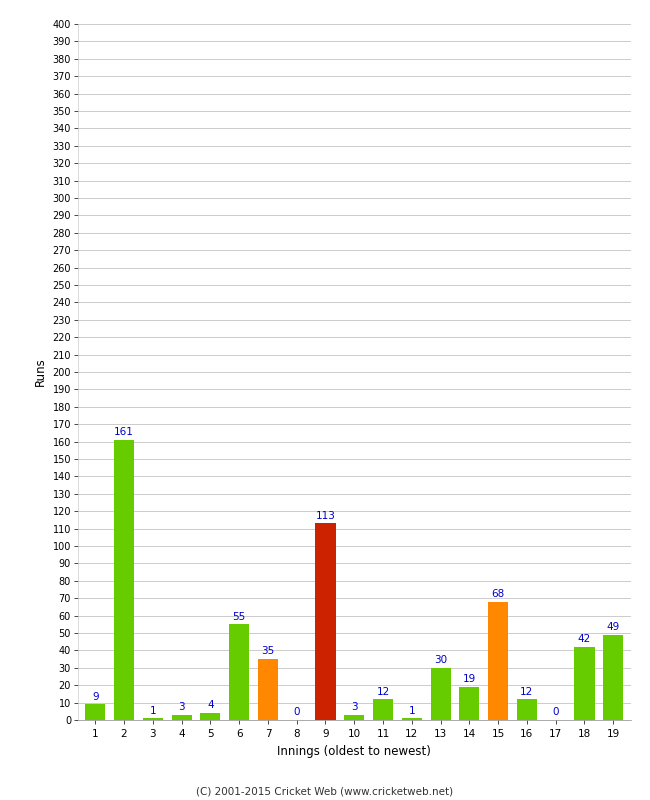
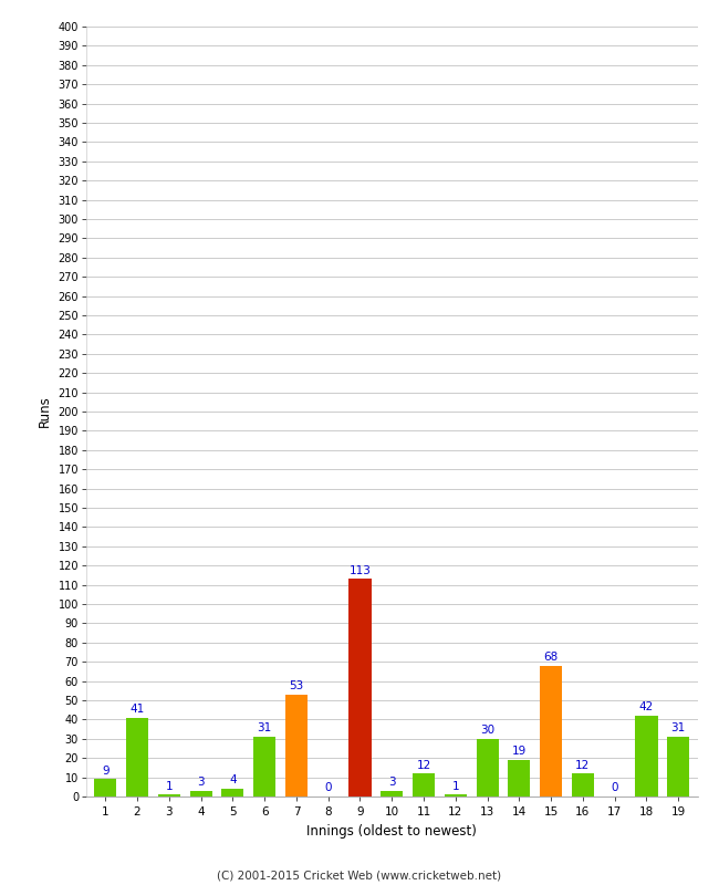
2: 161 -> 41
6: 55 -> 31
7: 35 -> 53
19: 49 -> 31
